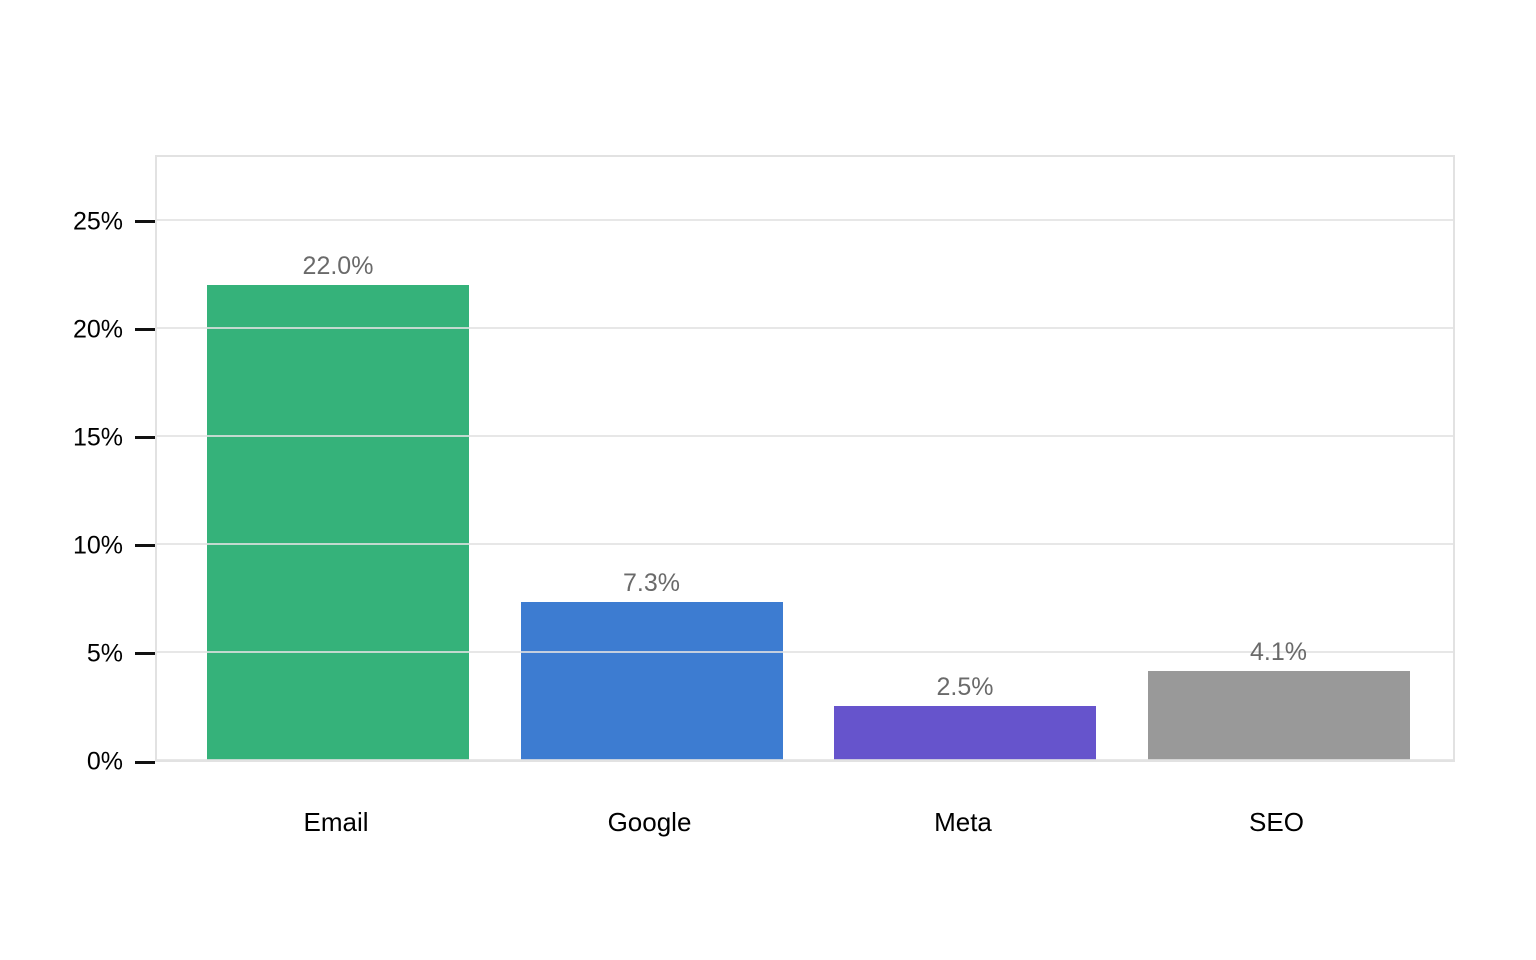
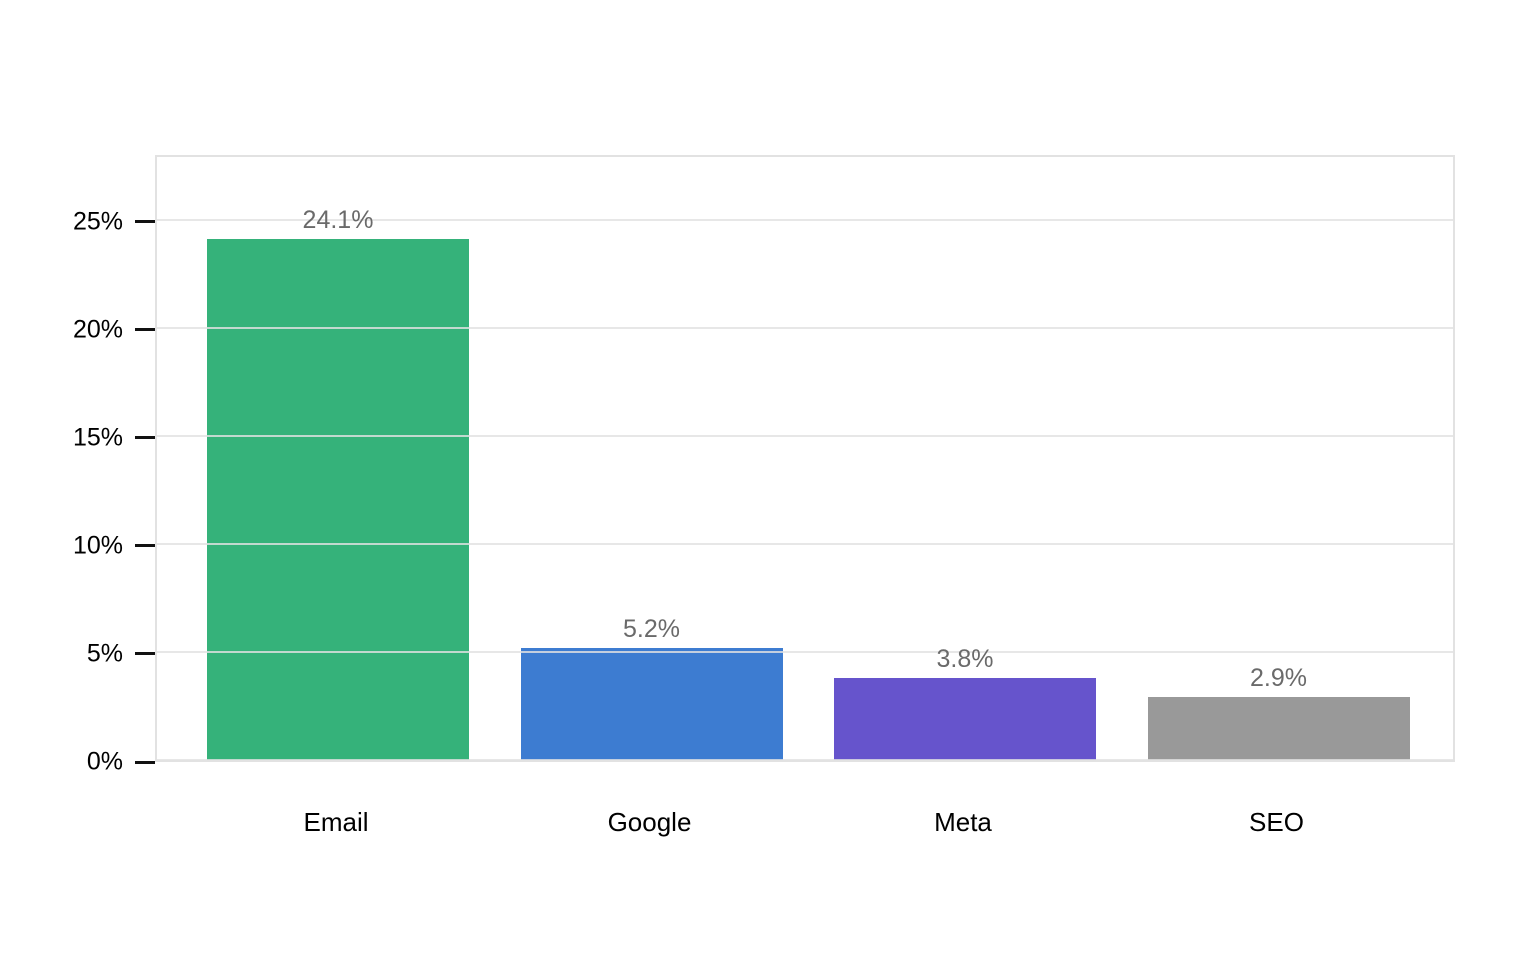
Email: 22.0% -> 24.1%
Google: 7.3% -> 5.2%
Meta: 2.5% -> 3.8%
SEO: 4.1% -> 2.9%
